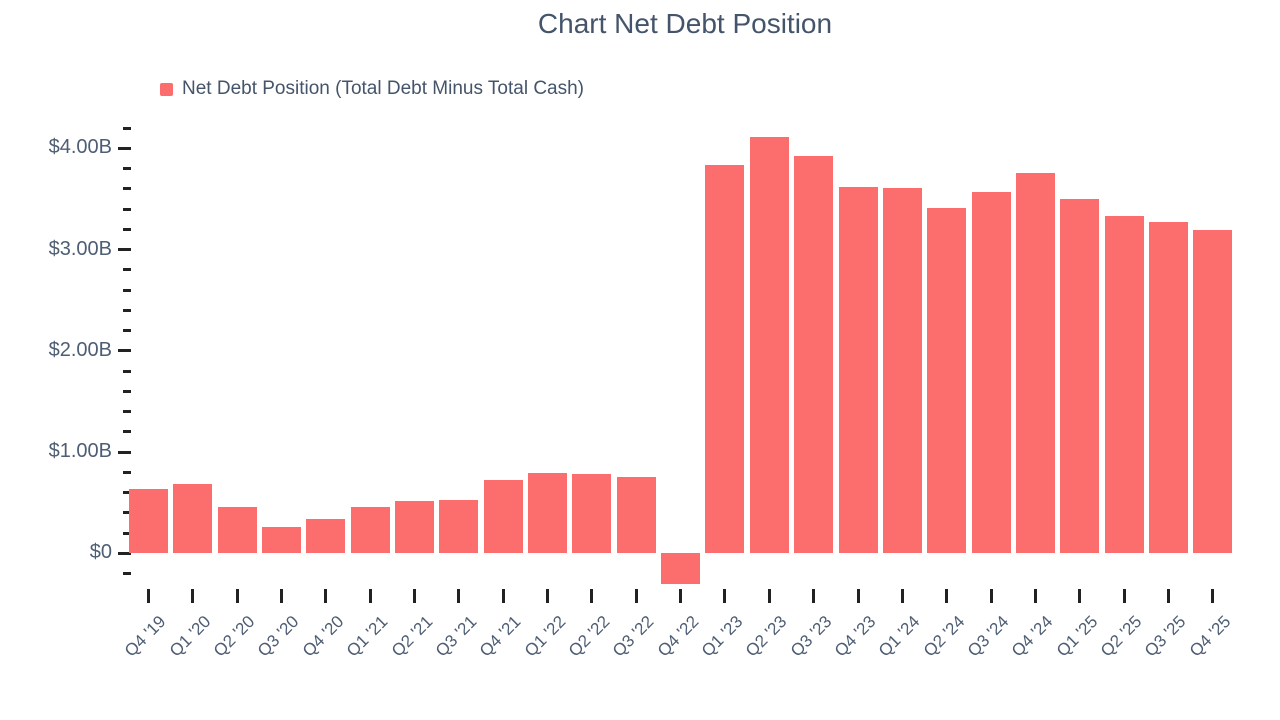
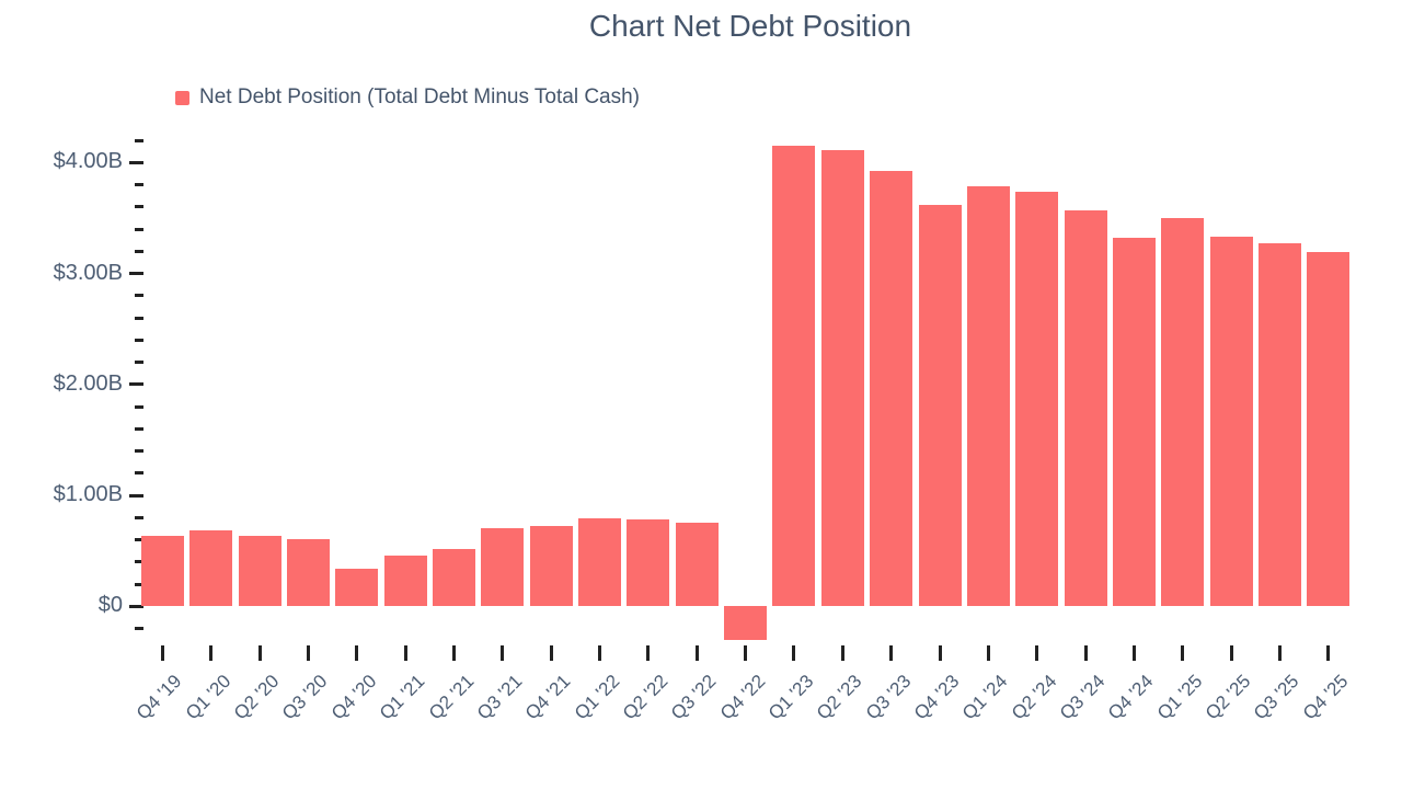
Q2 '20: $0.46B -> $0.64B
Q3 '20: $0.26B -> $0.61B
Q3 '21: $0.53B -> $0.70B
Q1 '23: $3.84B -> $4.15B
Q1 '24: $3.61B -> $3.79B
Q2 '24: $3.41B -> $3.74B
Q4 '24: $3.76B -> $3.32B
